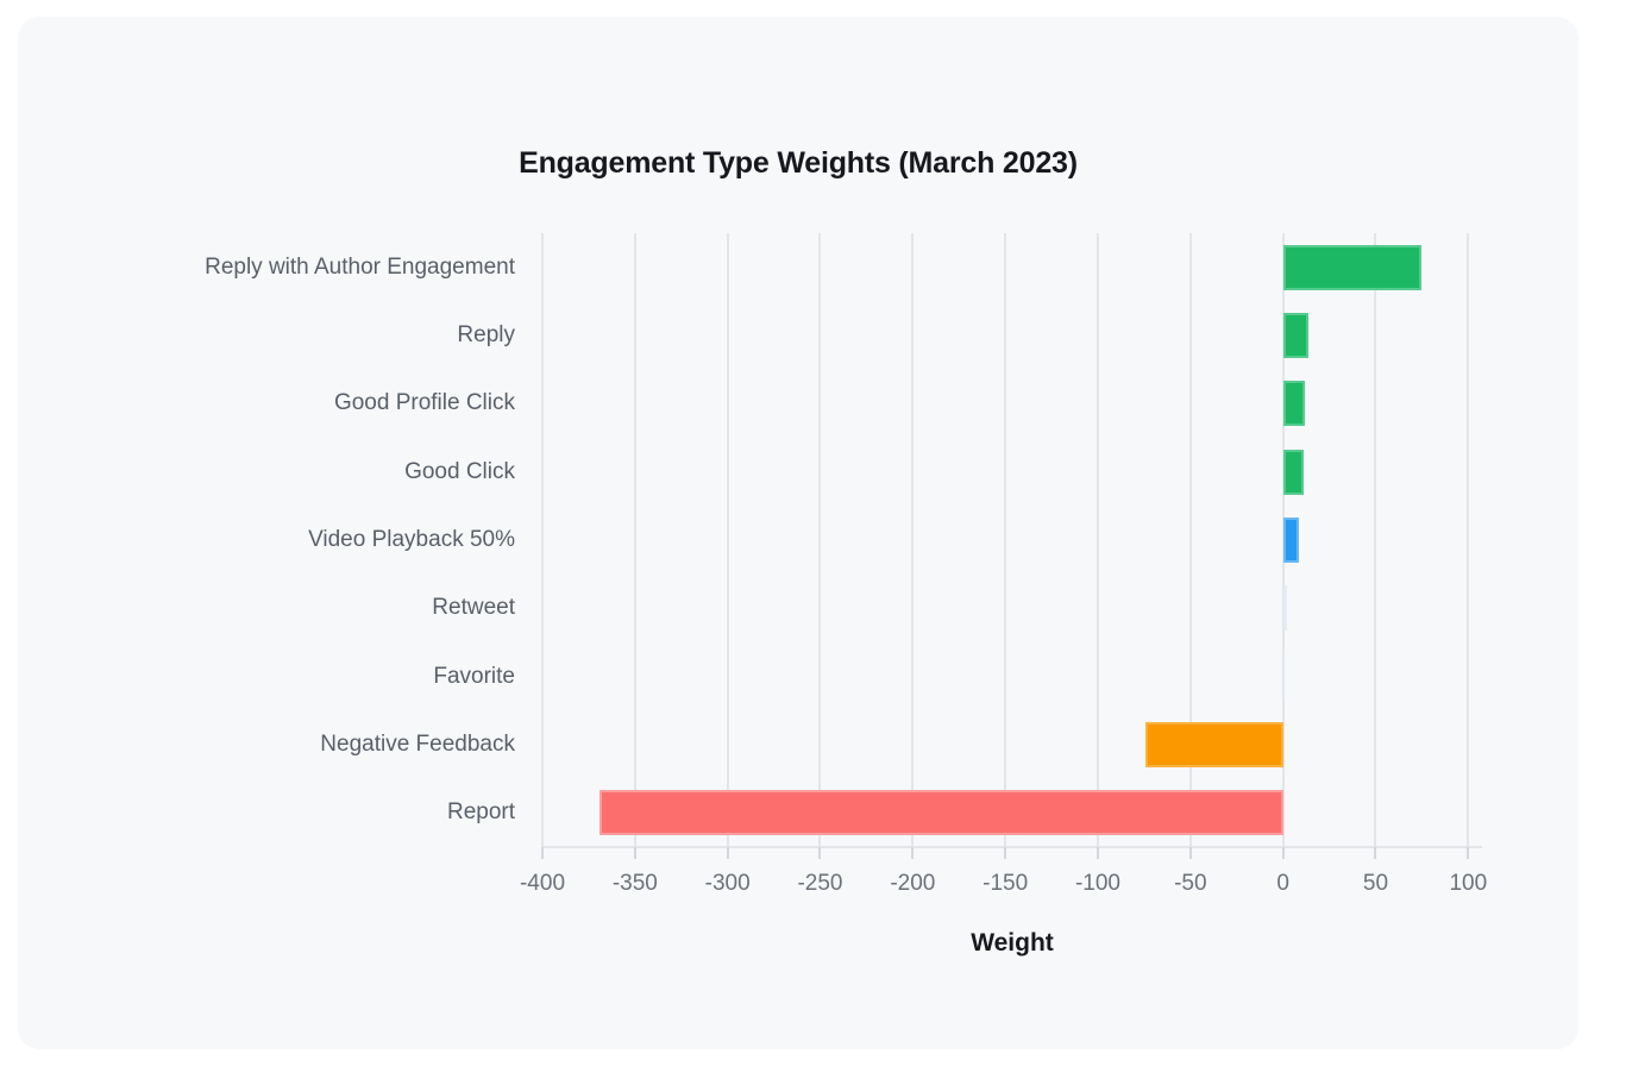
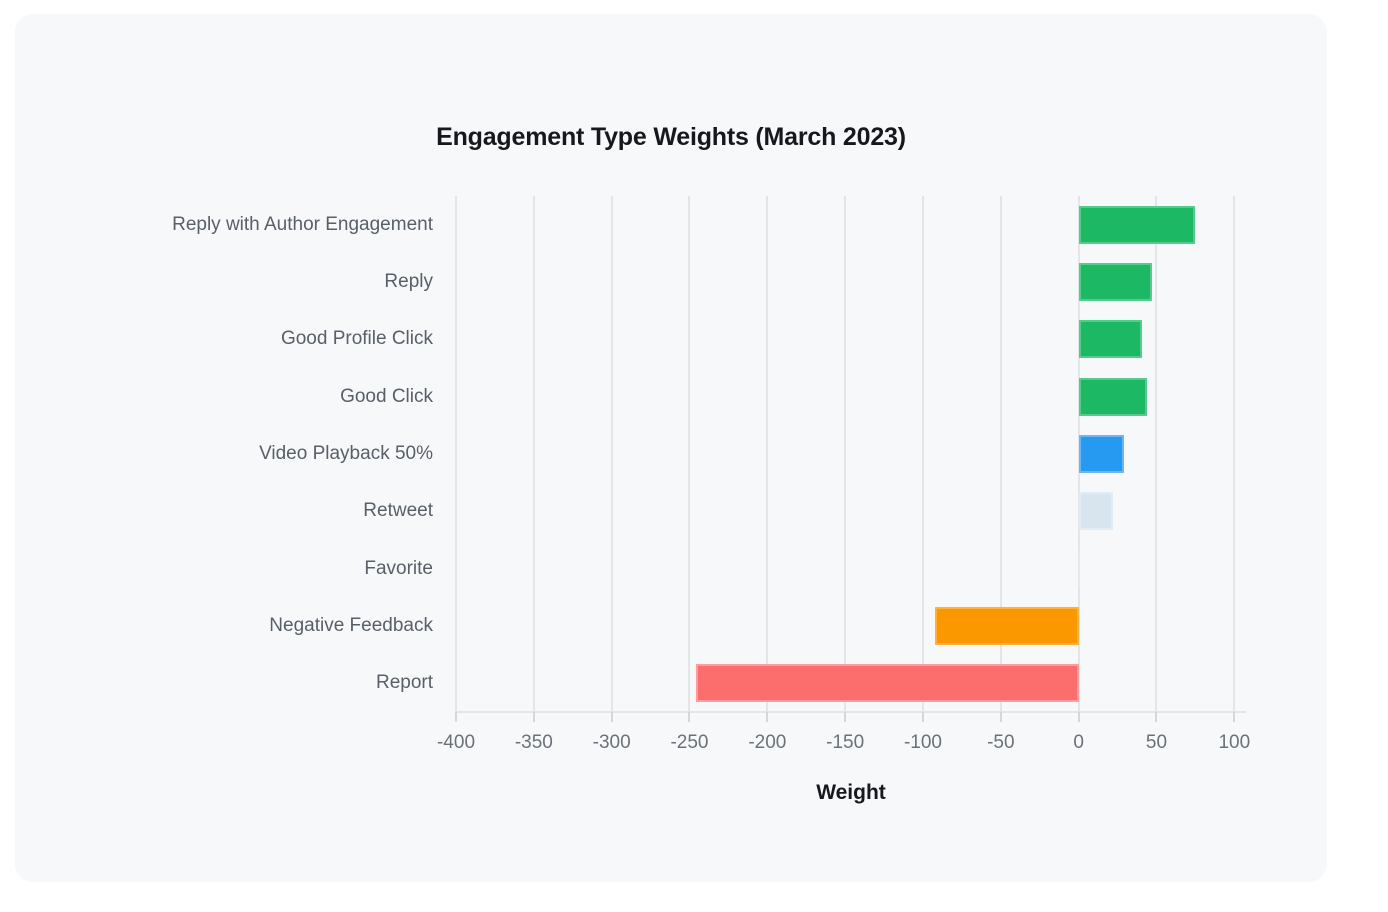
Reply: 14 -> 47
Good Profile Click: 12 -> 41
Good Click: 11 -> 44
Video Playback 50%: 8 -> 29
Retweet: 1 -> 22
Negative Feedback: -74 -> -92
Report: -369 -> -246
